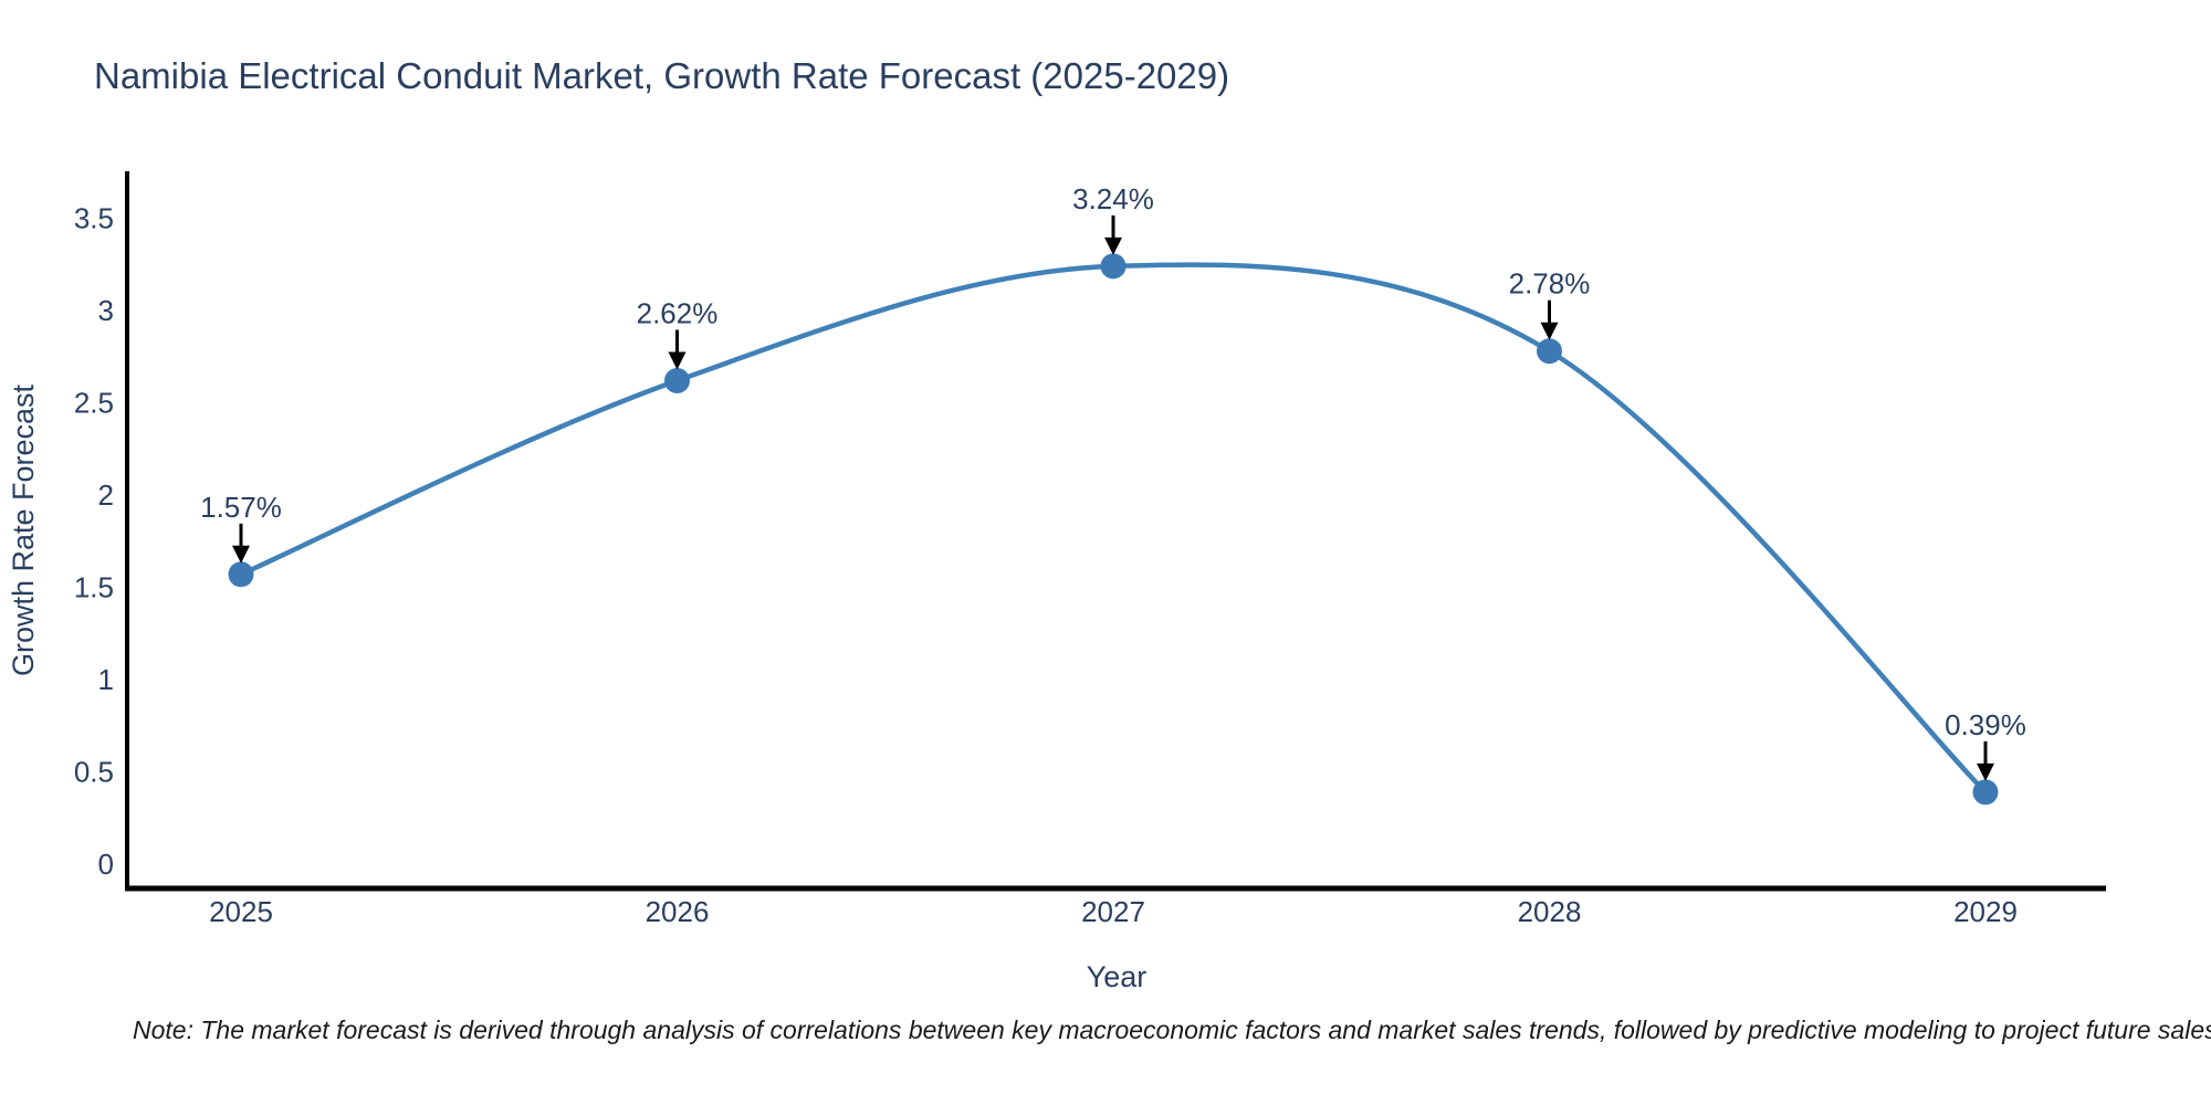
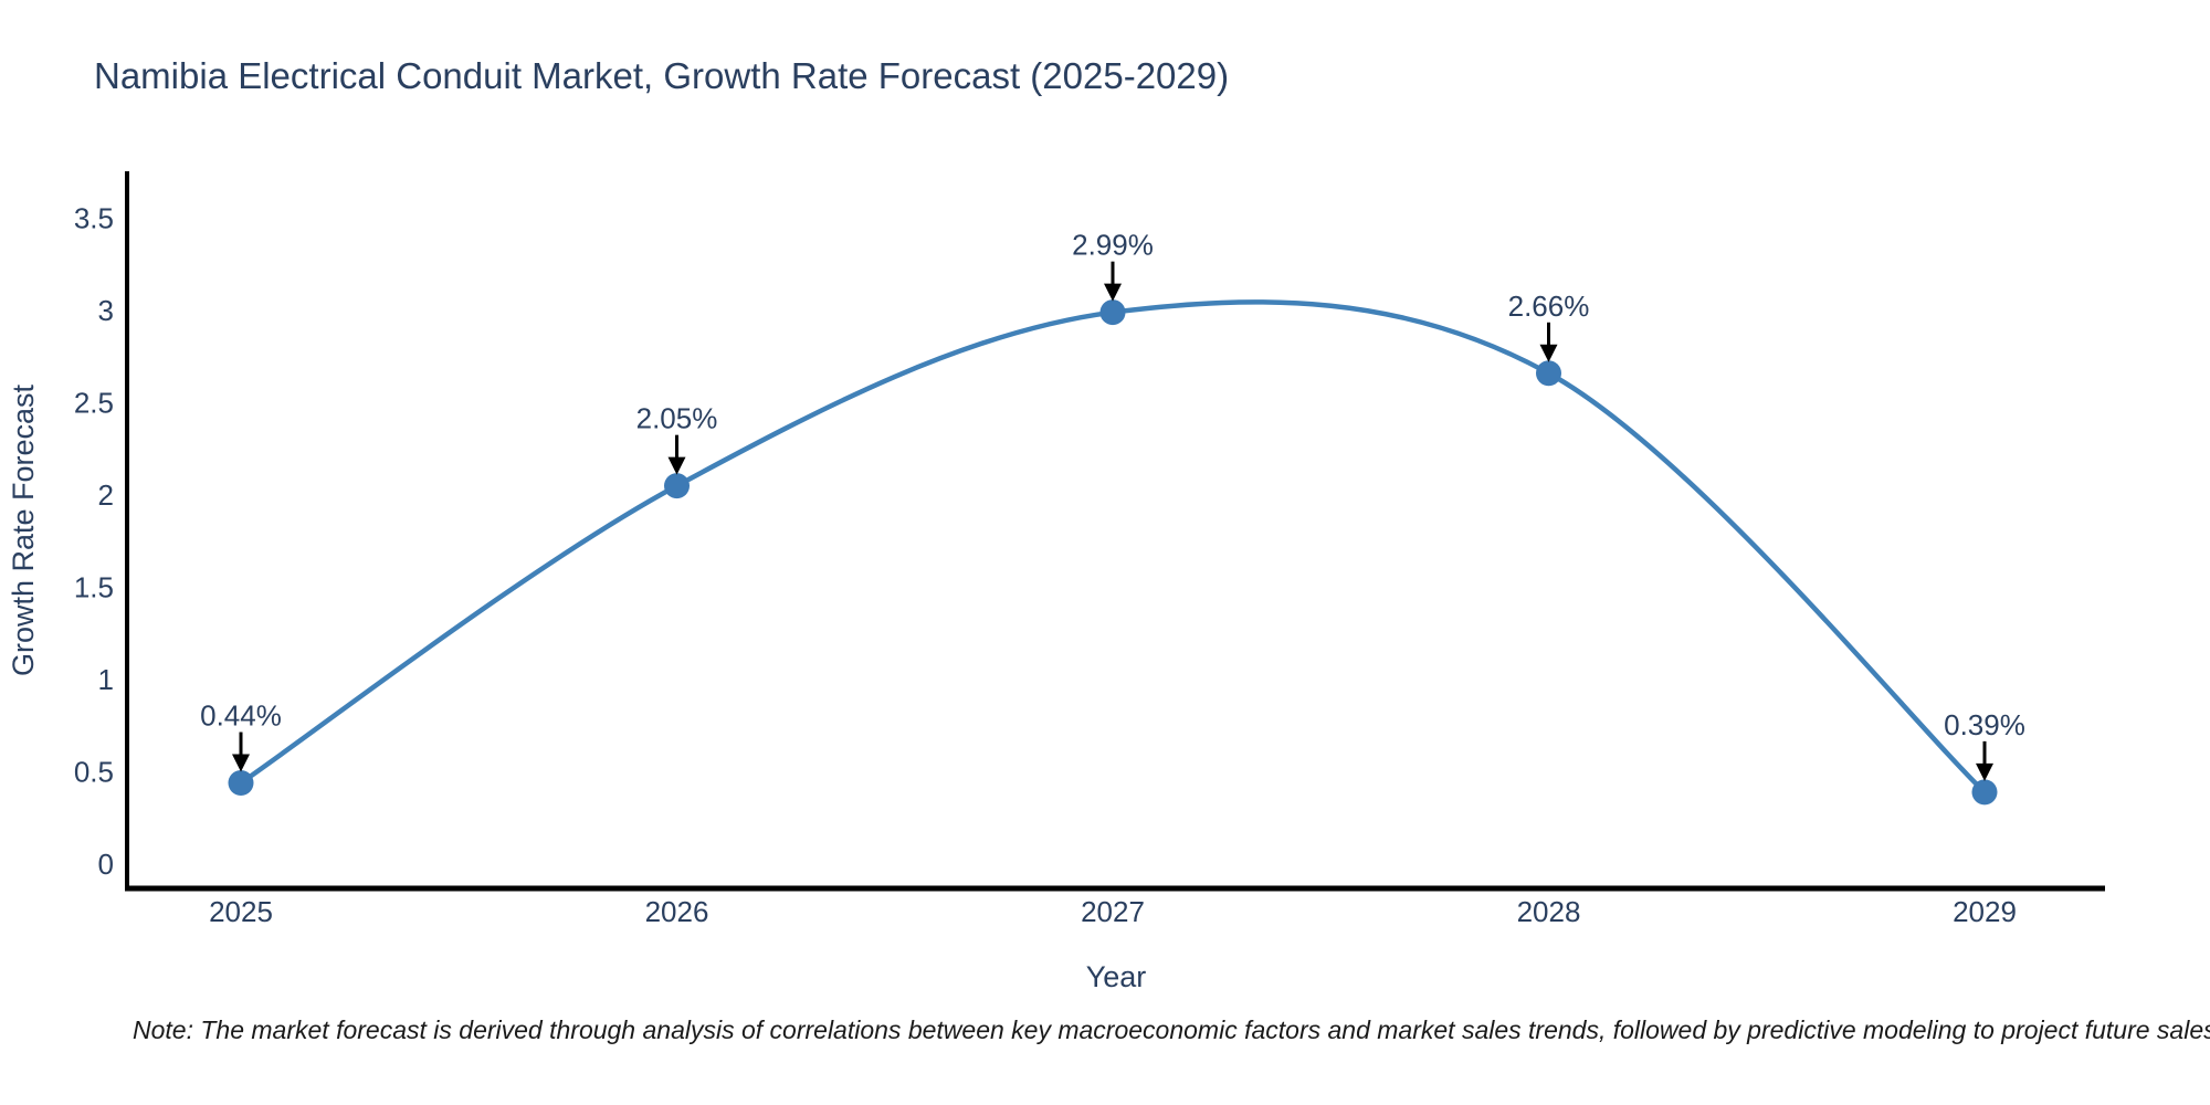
2025: 1.57% -> 0.44%
2026: 2.62% -> 2.05%
2027: 3.24% -> 2.99%
2028: 2.78% -> 2.66%
